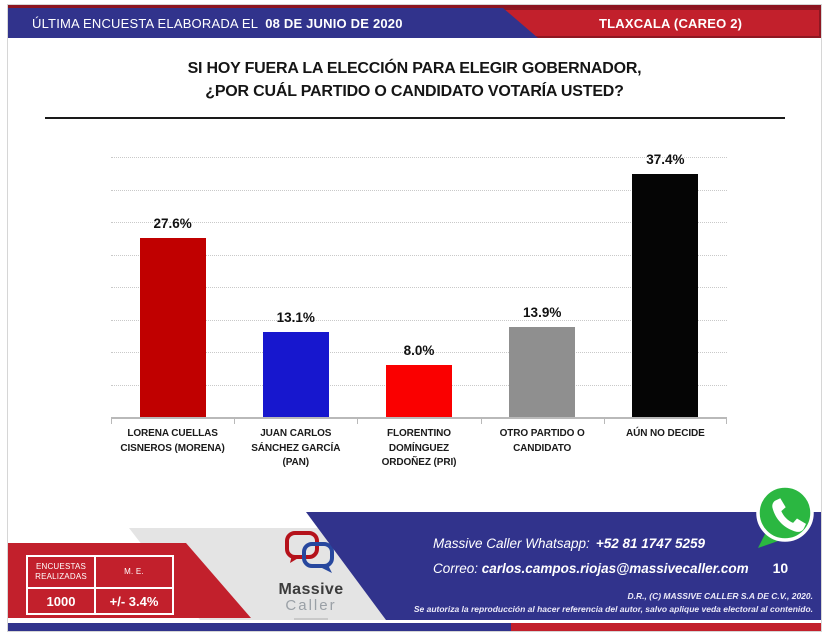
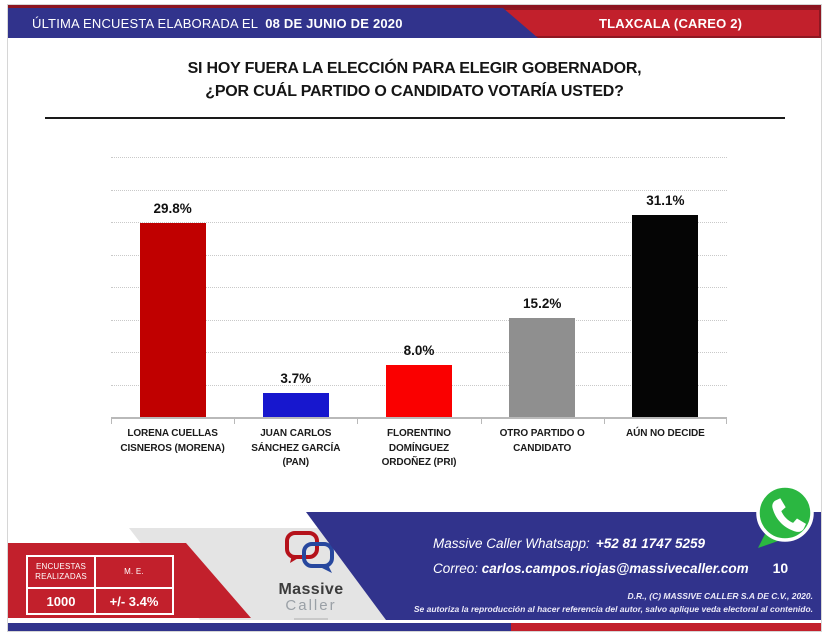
LORENA CUELLAS CISNEROS (MORENA): 27.6% -> 29.8%
JUAN CARLOS SÁNCHEZ GARCÍA (PAN): 13.1% -> 3.7%
OTRO PARTIDO O CANDIDATO: 13.9% -> 15.2%
AÚN NO DECIDE: 37.4% -> 31.1%
